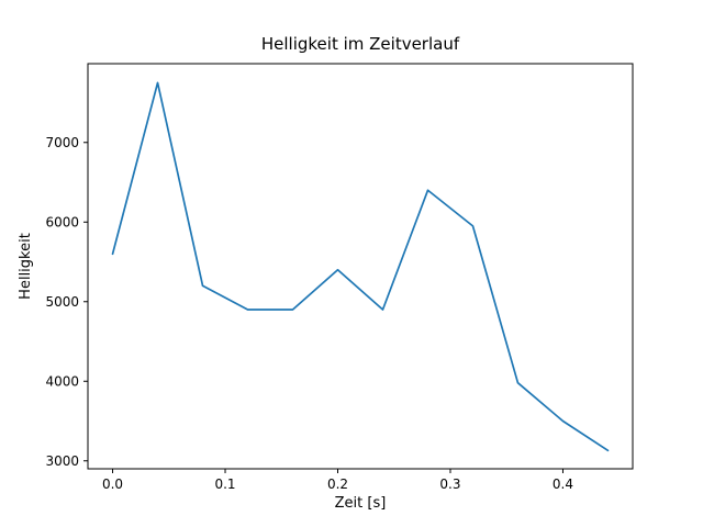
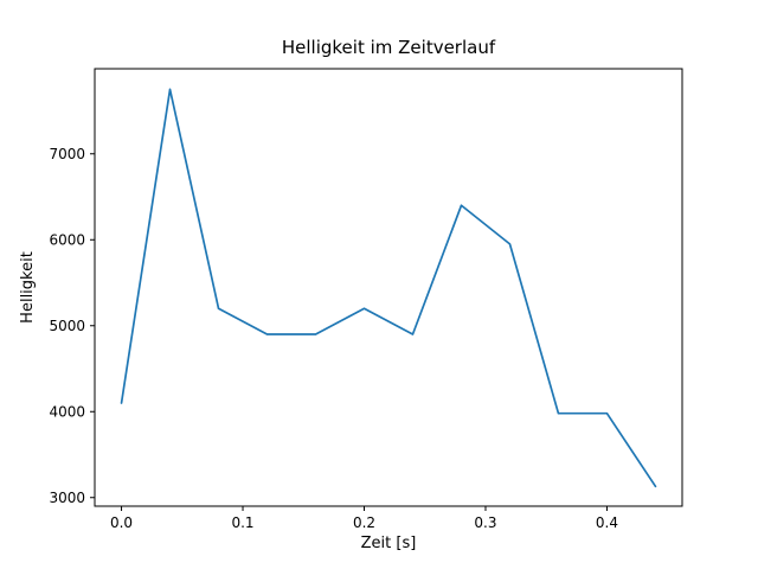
0.0: 5600 -> 4100
0.2: 5400 -> 5200
0.4: 3500 -> 4000
